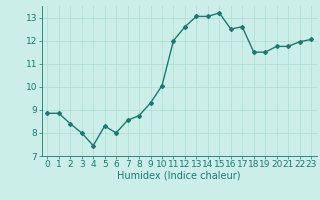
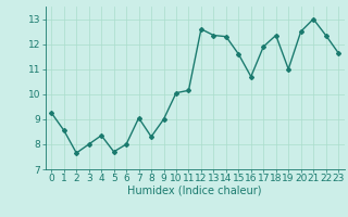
0: 8.85 -> 9.25
1: 8.85 -> 8.55
2: 8.40 -> 7.65
4: 7.45 -> 8.35
5: 8.30 -> 7.70
7: 8.55 -> 9.05
8: 8.75 -> 8.30
9: 9.30 -> 9.00
11: 12.00 -> 10.15
13: 13.05 -> 12.35
14: 13.05 -> 12.30
15: 13.20 -> 11.60
16: 12.50 -> 10.70
17: 12.60 -> 11.90
18: 11.50 -> 12.35
19: 11.50 -> 11.00
20: 11.75 -> 12.50
21: 11.75 -> 13.00
22: 11.95 -> 12.35
23: 12.05 -> 11.65
